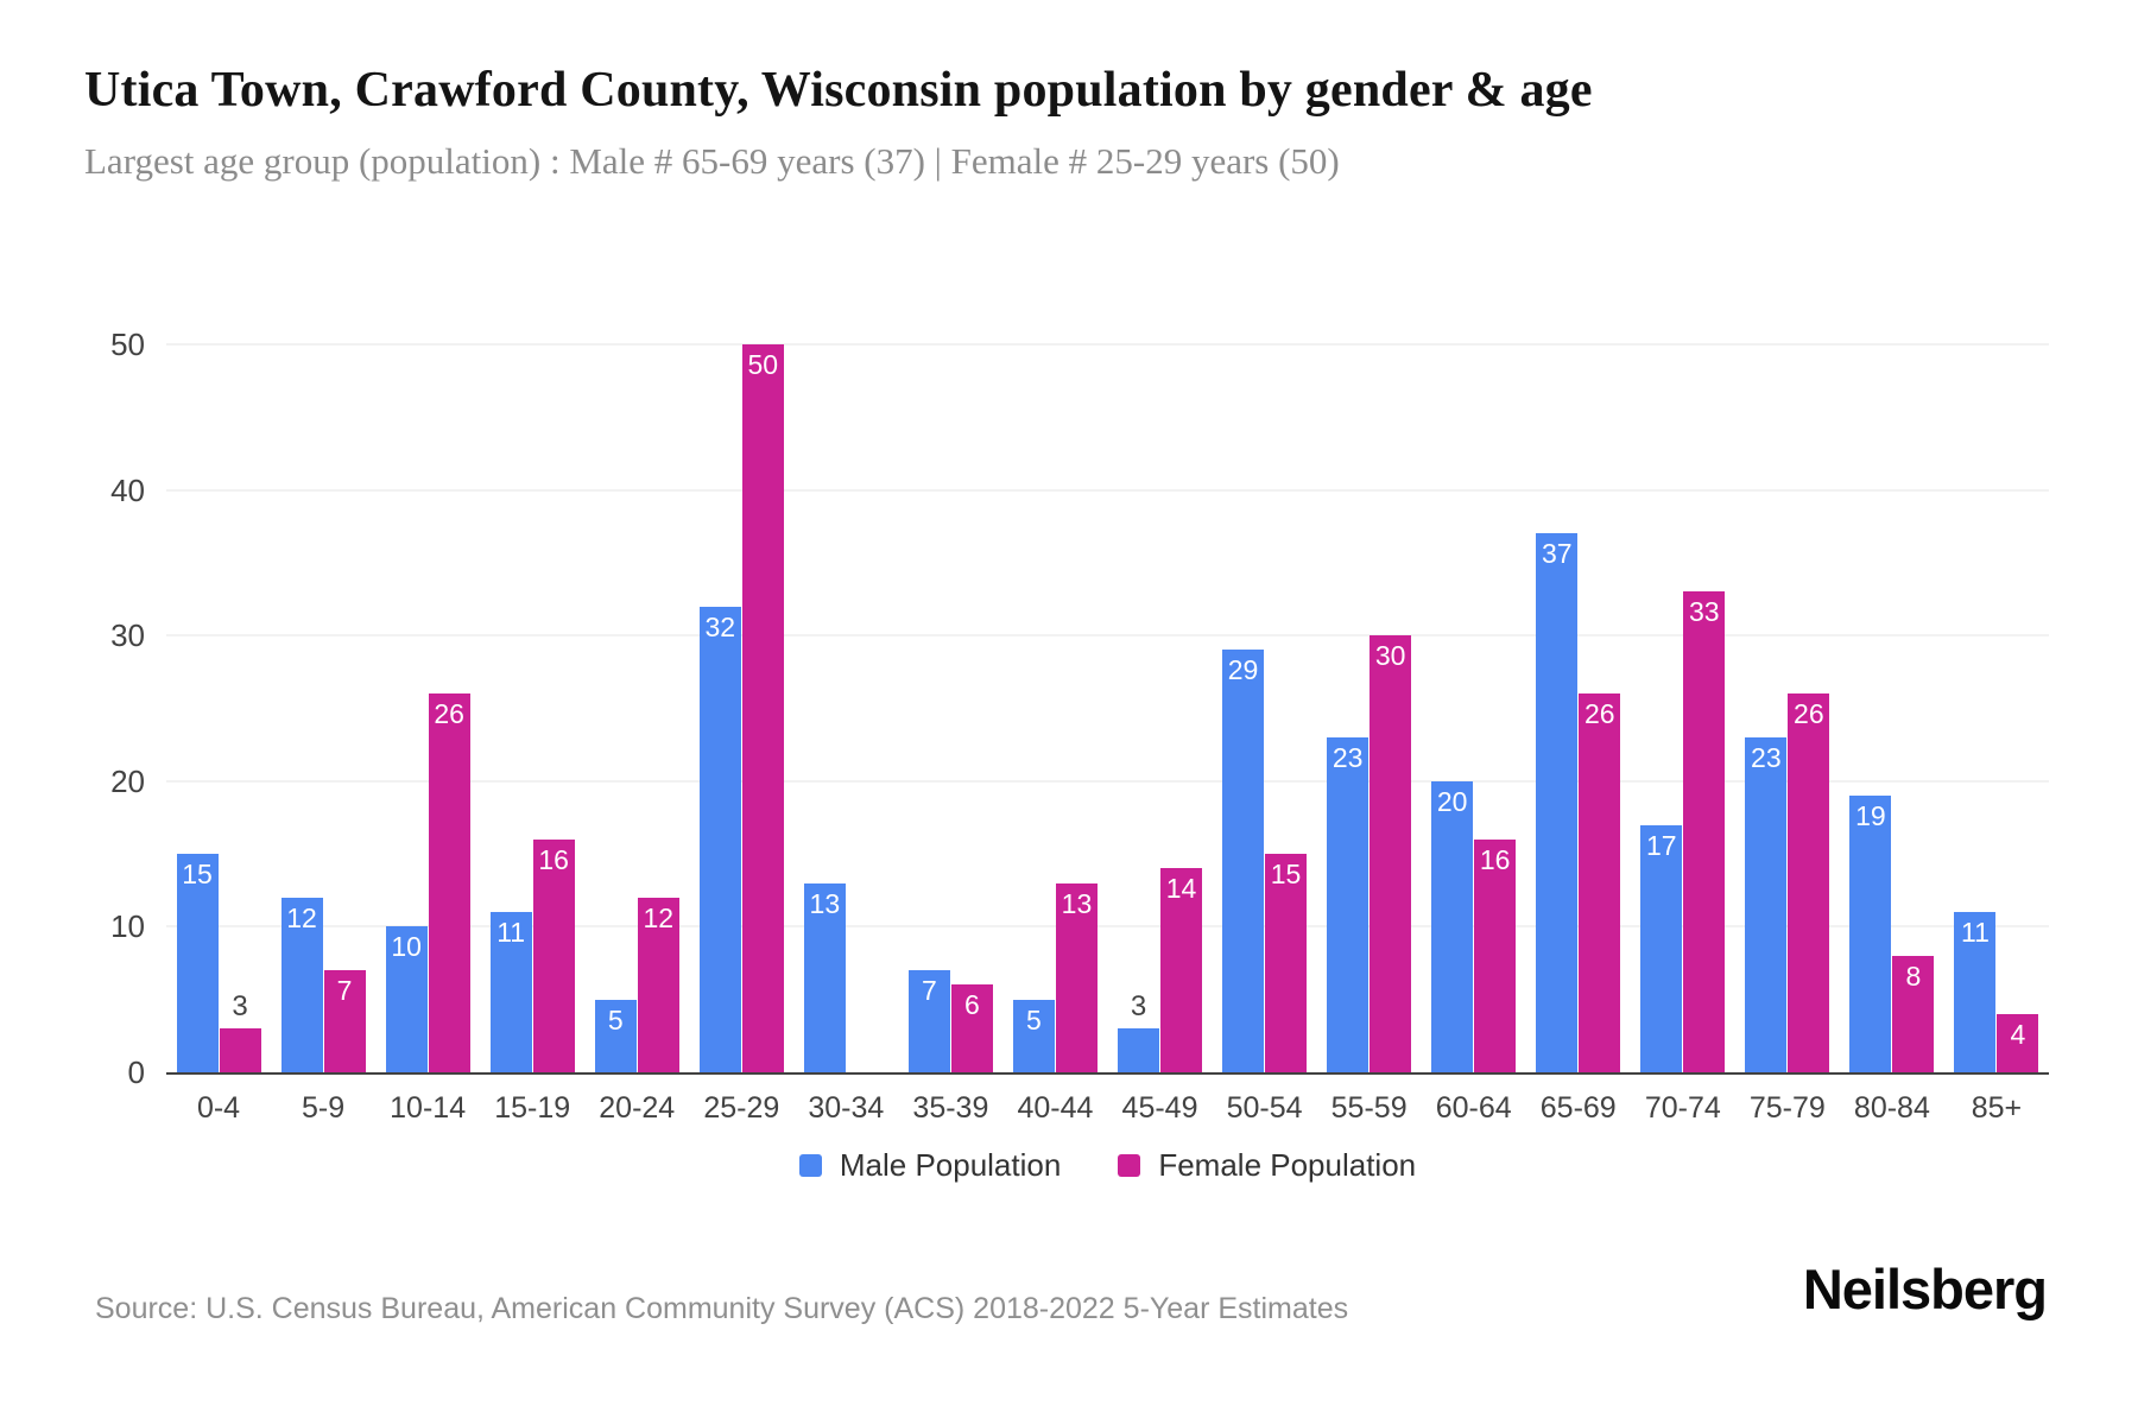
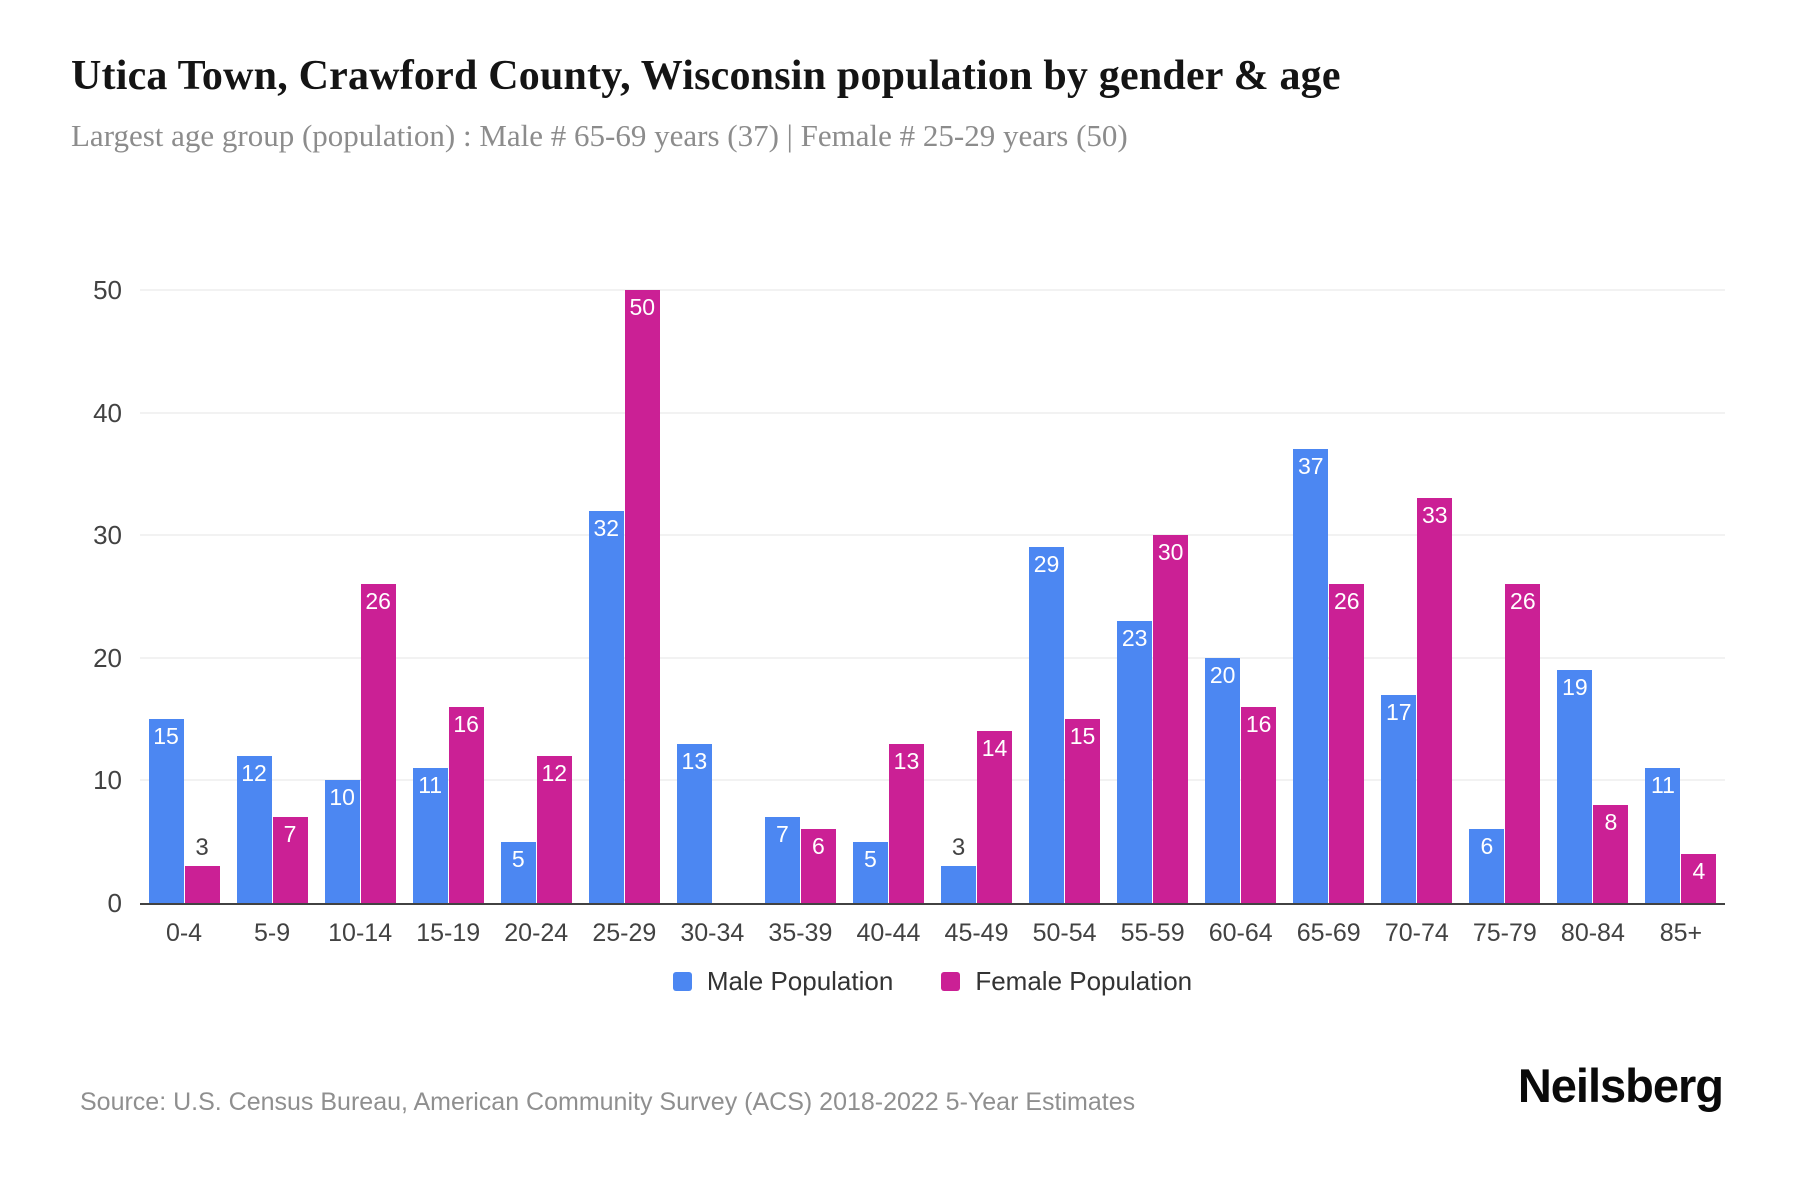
Male Population/75-79: 23 -> 6
